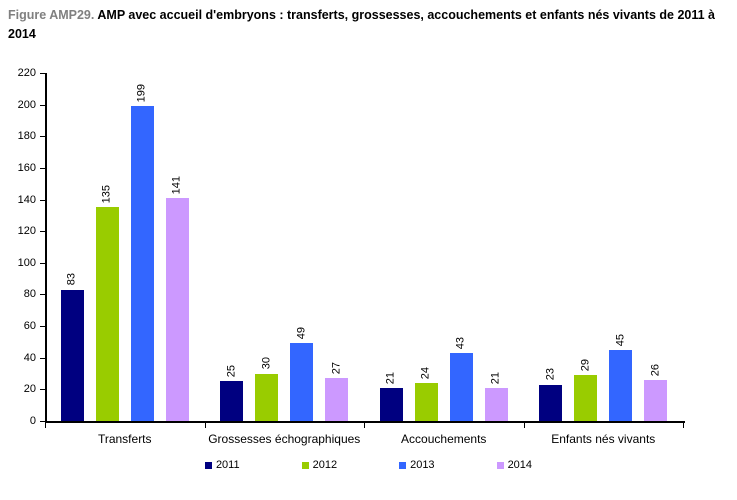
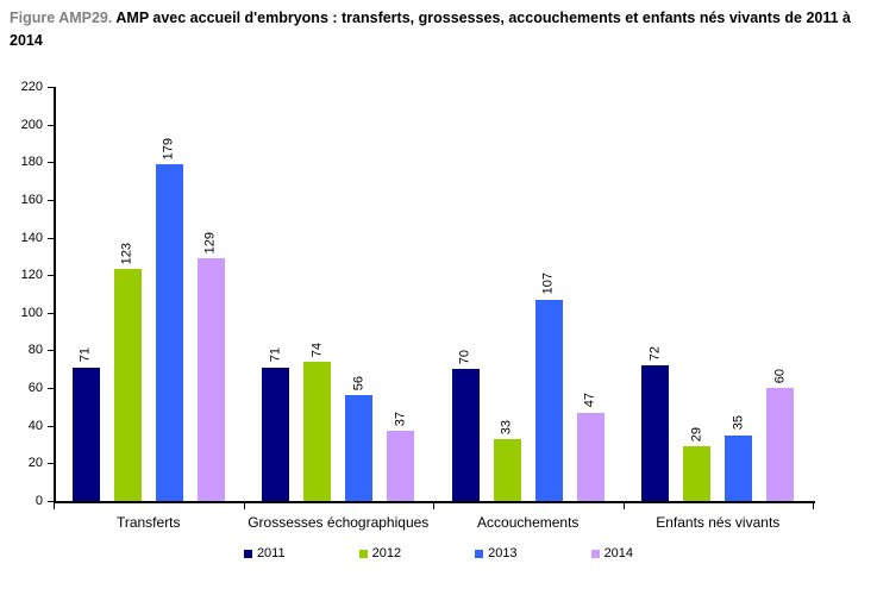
2011/Transferts: 83 -> 71
2012/Transferts: 135 -> 123
2013/Transferts: 199 -> 179
2014/Transferts: 141 -> 129
2011/Grossesses échographiques: 25 -> 71
2012/Grossesses échographiques: 30 -> 74
2013/Grossesses échographiques: 49 -> 56
2014/Grossesses échographiques: 27 -> 37
2011/Accouchements: 21 -> 70
2012/Accouchements: 24 -> 33
2013/Accouchements: 43 -> 107
2014/Accouchements: 21 -> 47
2011/Enfants nés vivants: 23 -> 72
2013/Enfants nés vivants: 45 -> 35
2014/Enfants nés vivants: 26 -> 60
